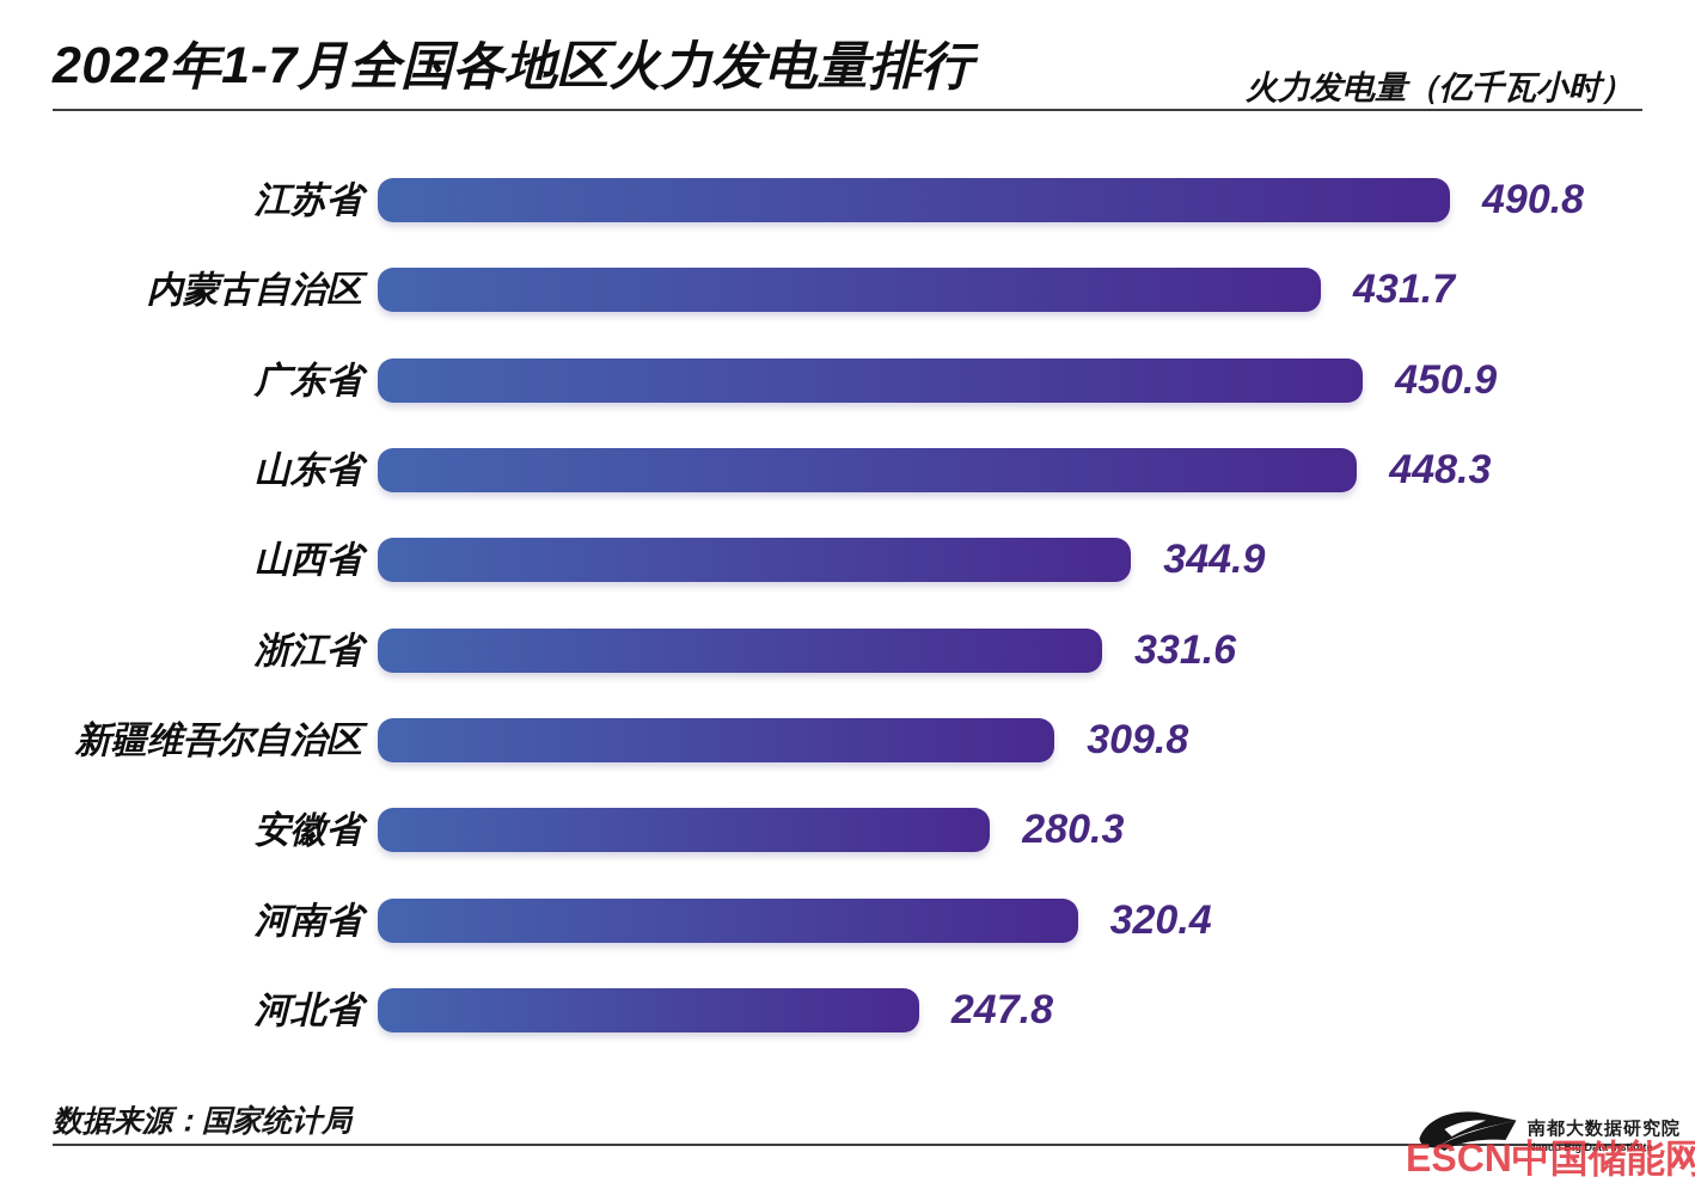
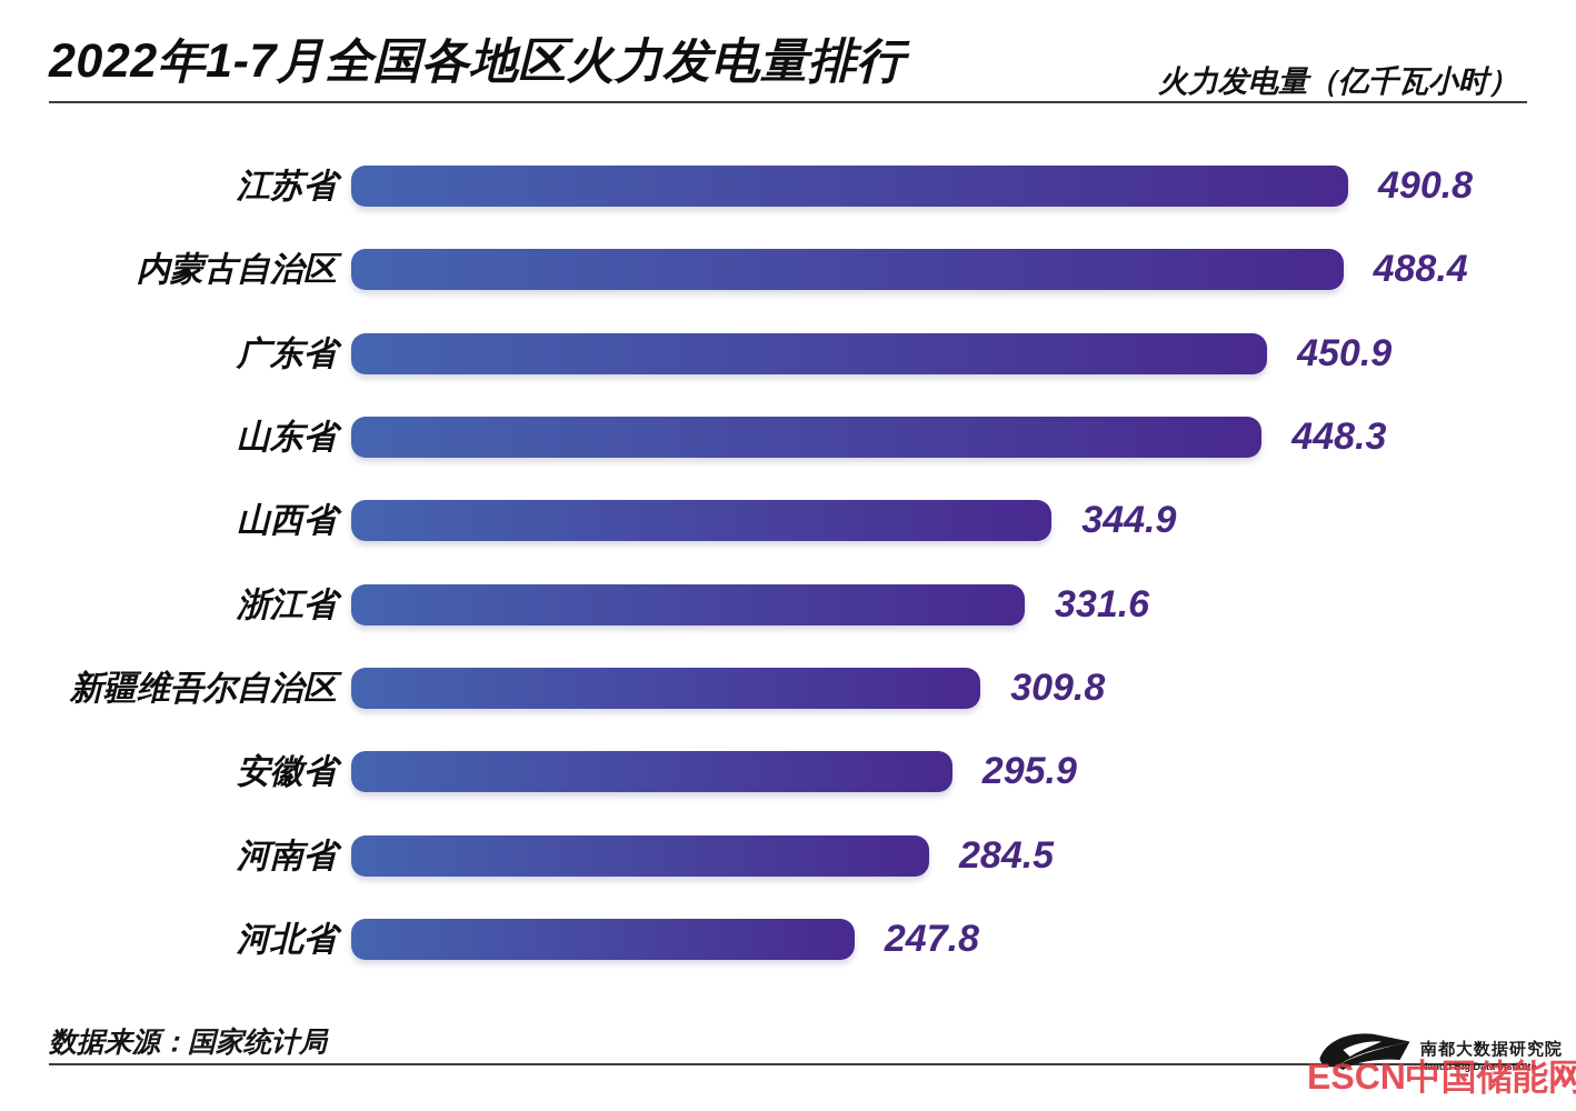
内蒙古自治区: 431.7 -> 488.4
安徽省: 280.3 -> 295.9
河南省: 320.4 -> 284.5
